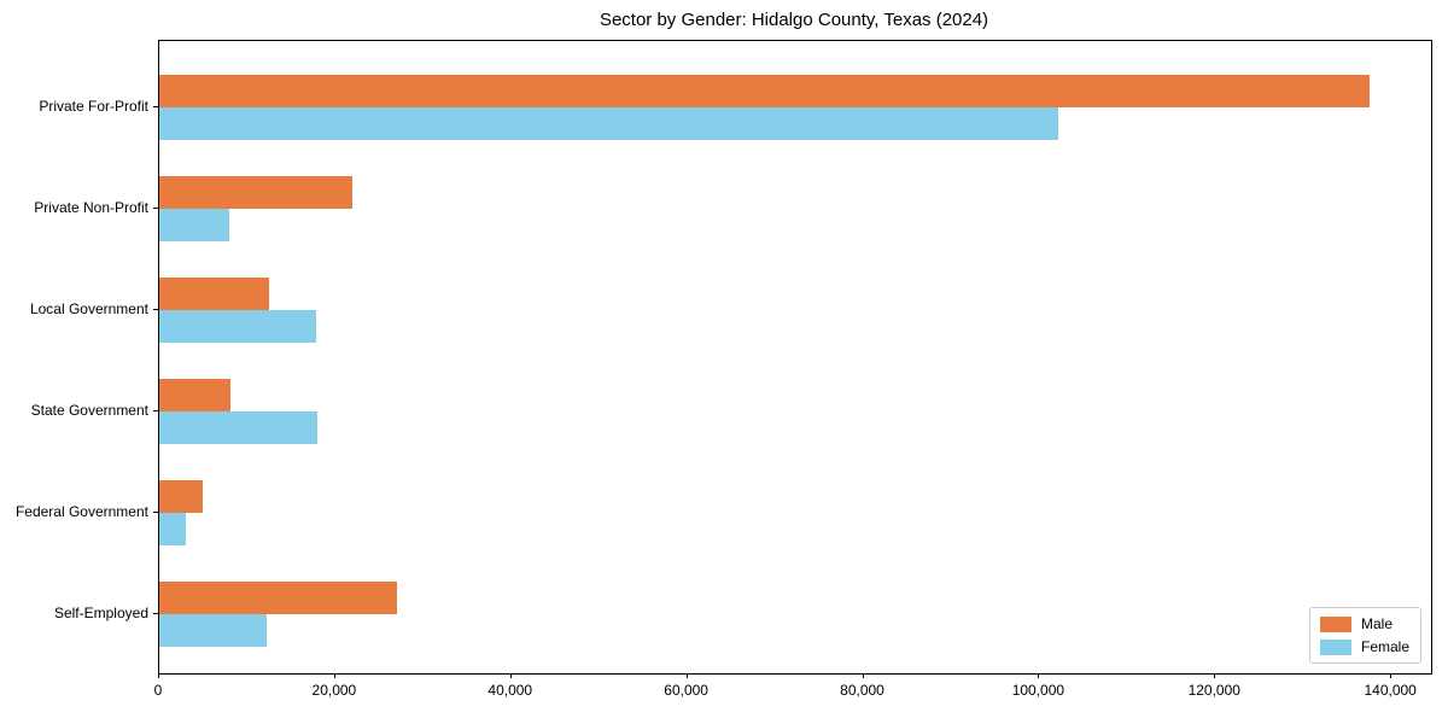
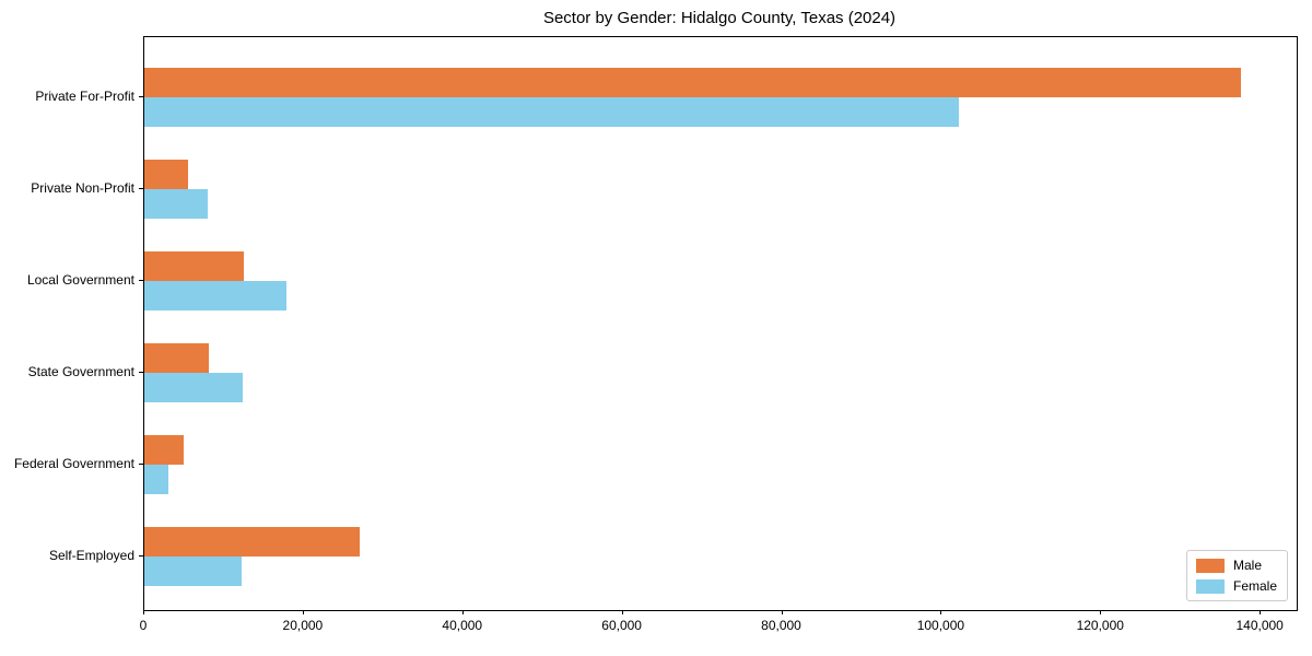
Male/Private Non-Profit: 22000 -> 6000
Female/State Government: 18000 -> 12000
